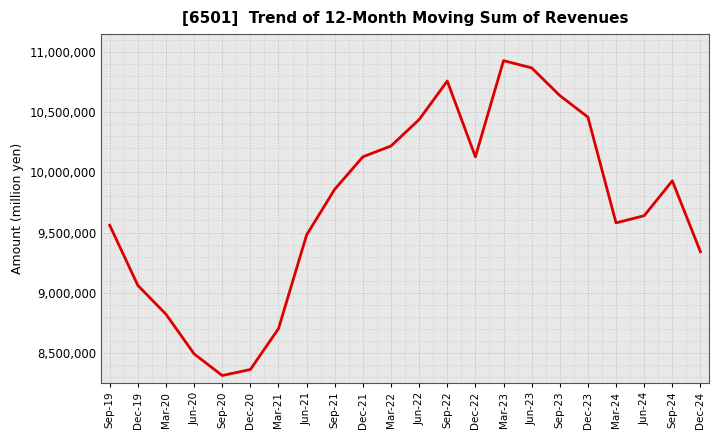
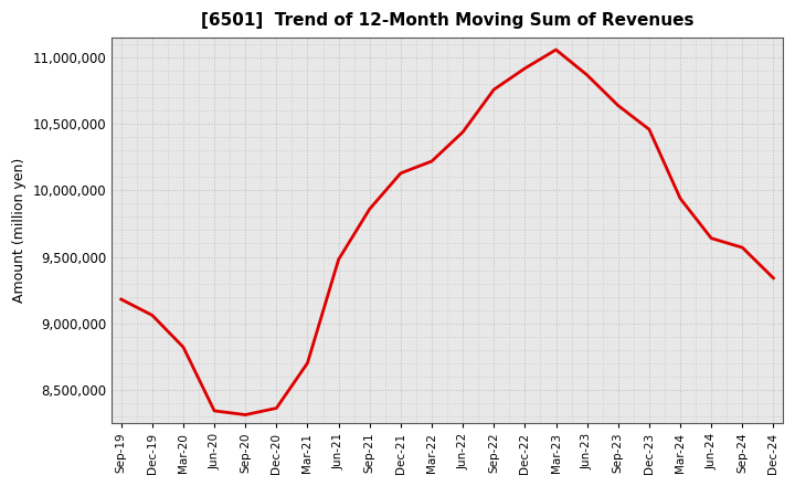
Sep-19: 9,560,000 -> 9,180,000
Jun-20: 8,490,000 -> 8,340,000
Dec-22: 10,130,000 -> 10,920,000
Mar-23: 10,930,000 -> 11,060,000
Mar-24: 9,580,000 -> 9,940,000
Sep-24: 9,930,000 -> 9,570,000
